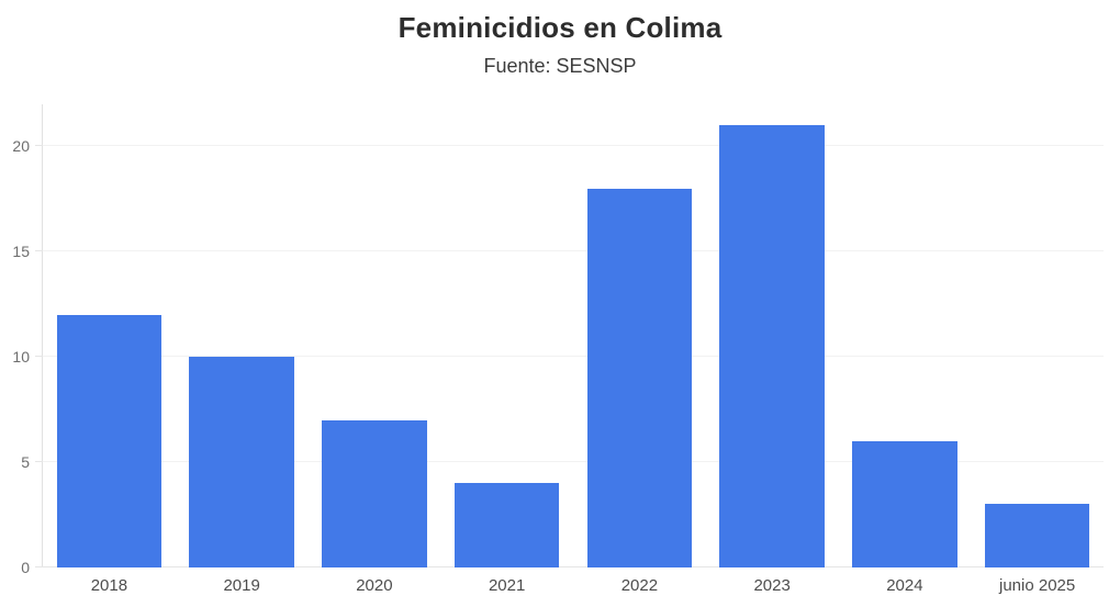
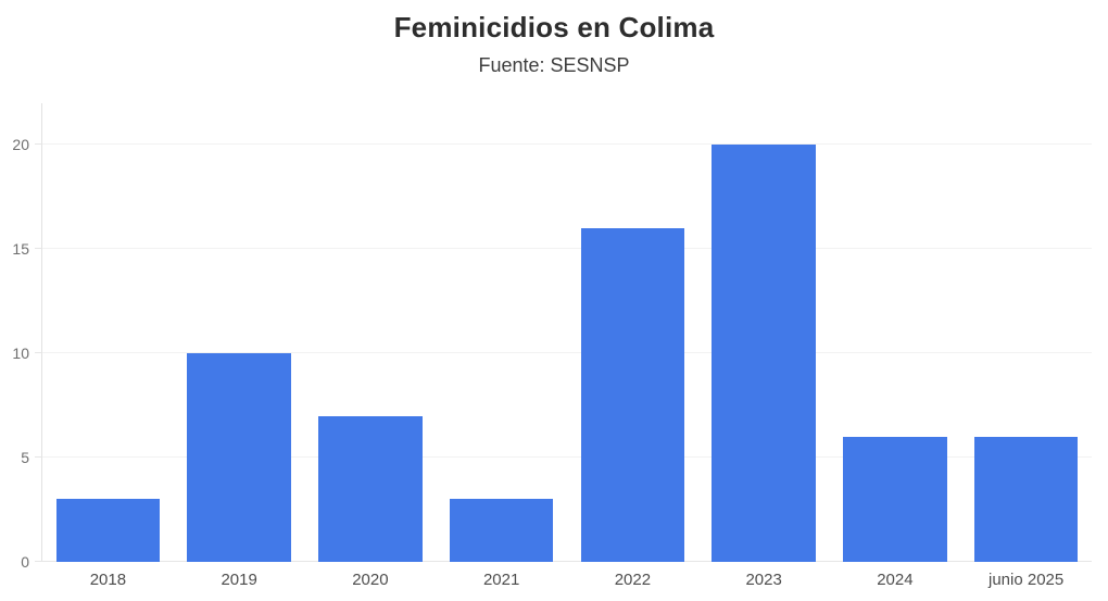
2018: 12 -> 3
2021: 4 -> 3
2022: 18 -> 16
2023: 21 -> 20
junio 2025: 3 -> 6
